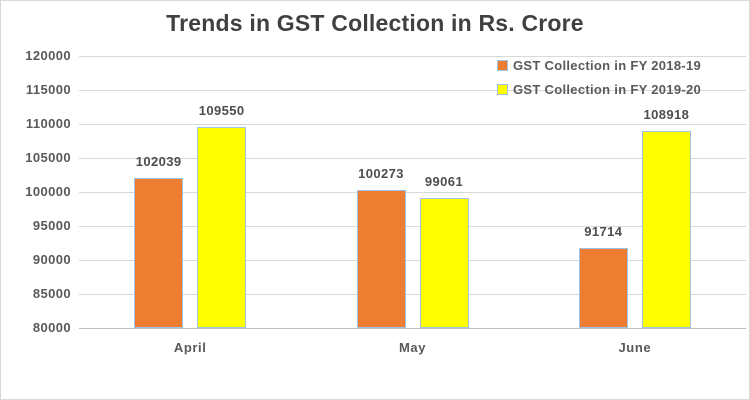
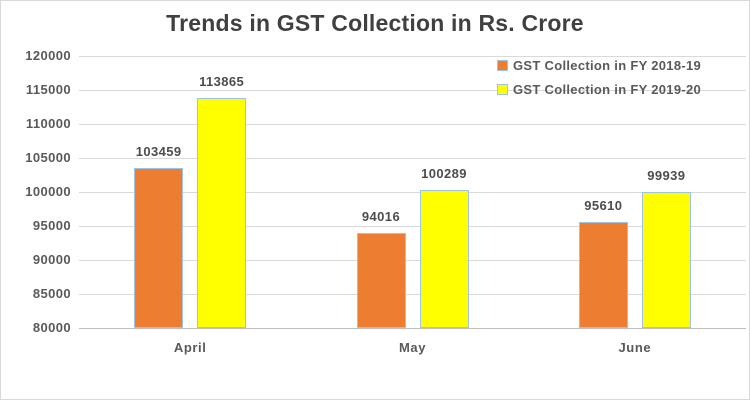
GST Collection in FY 2018-19/April: 102039 -> 103459
GST Collection in FY 2019-20/April: 109550 -> 113865
GST Collection in FY 2018-19/May: 100273 -> 94016
GST Collection in FY 2019-20/May: 99061 -> 100289
GST Collection in FY 2018-19/June: 91714 -> 95610
GST Collection in FY 2019-20/June: 108918 -> 99939
